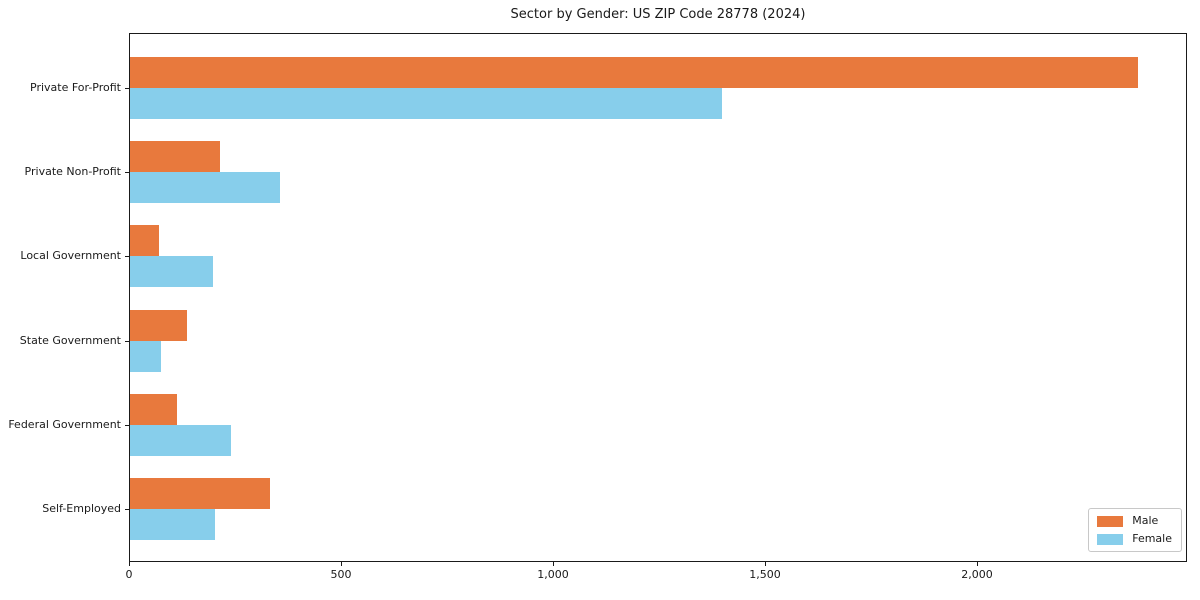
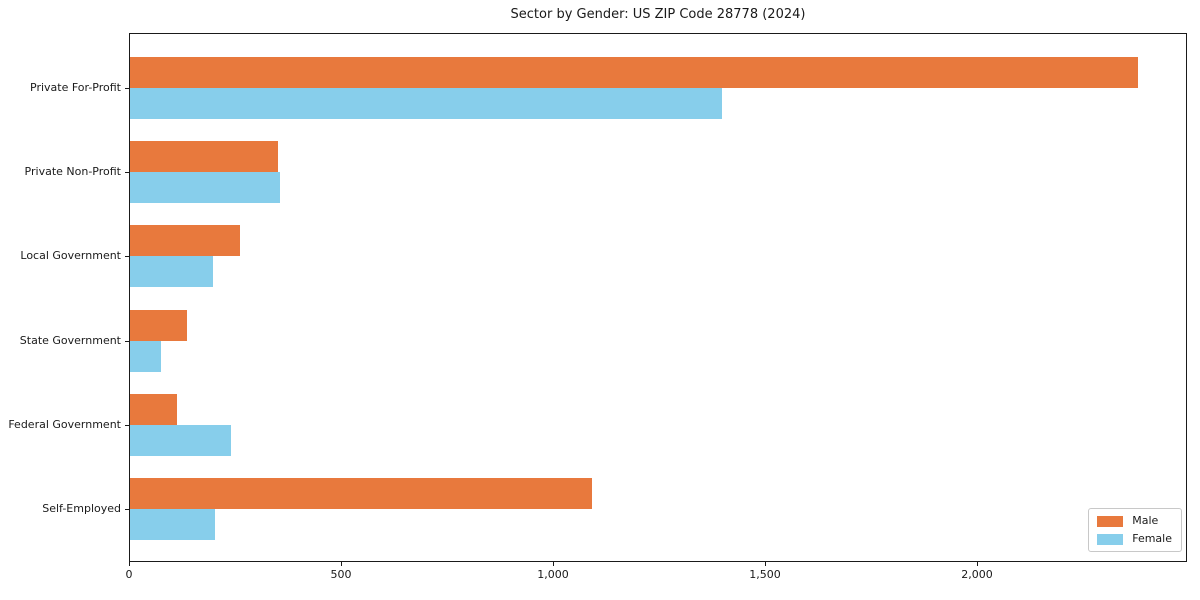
Male/Private Non-Profit: 210 -> 350
Male/Local Government: 70 -> 260
Male/Self-Employed: 330 -> 1090
